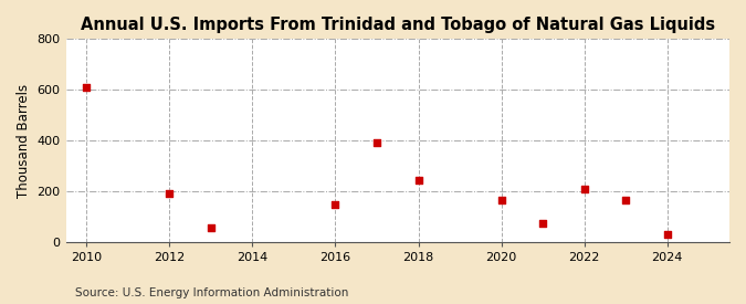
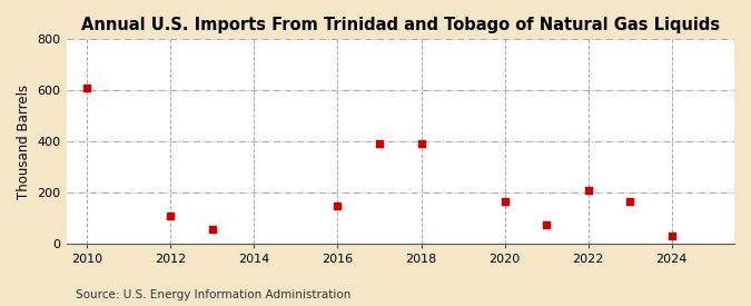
2012: 190 -> 107
2018: 245 -> 390
